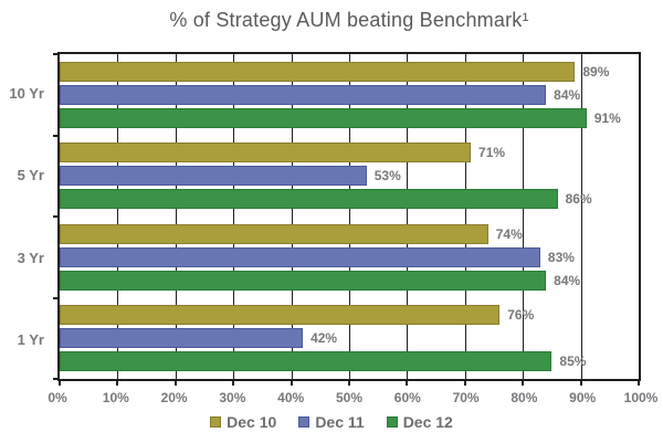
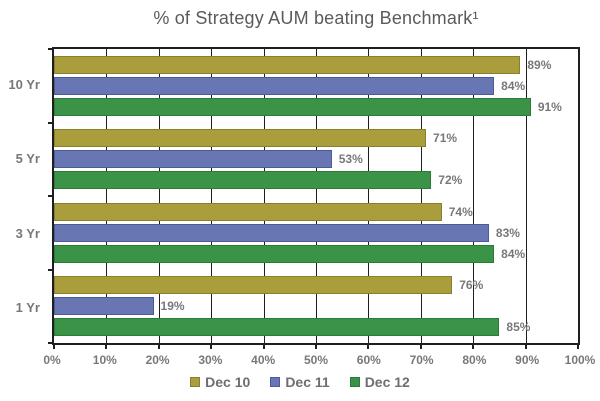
Dec 12/5 Yr: 86% -> 72%
Dec 11/1 Yr: 42% -> 19%
